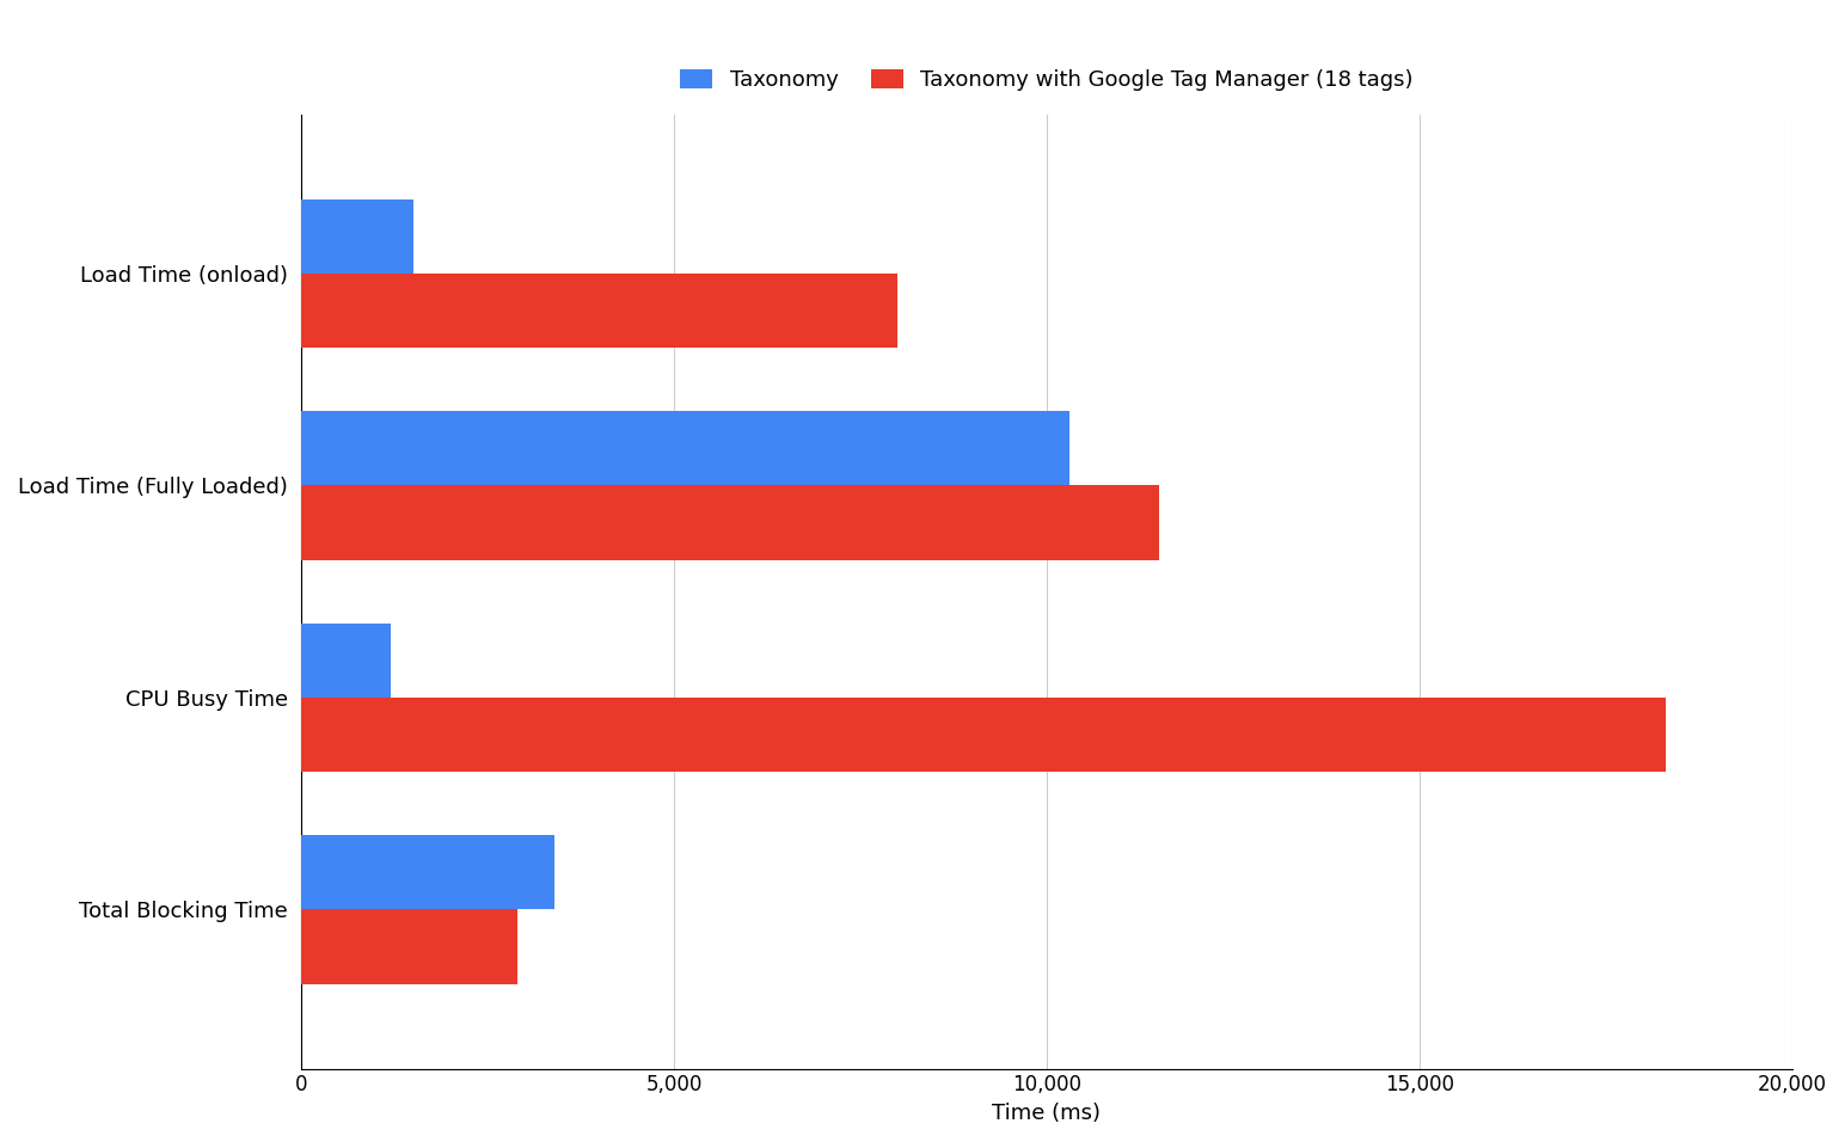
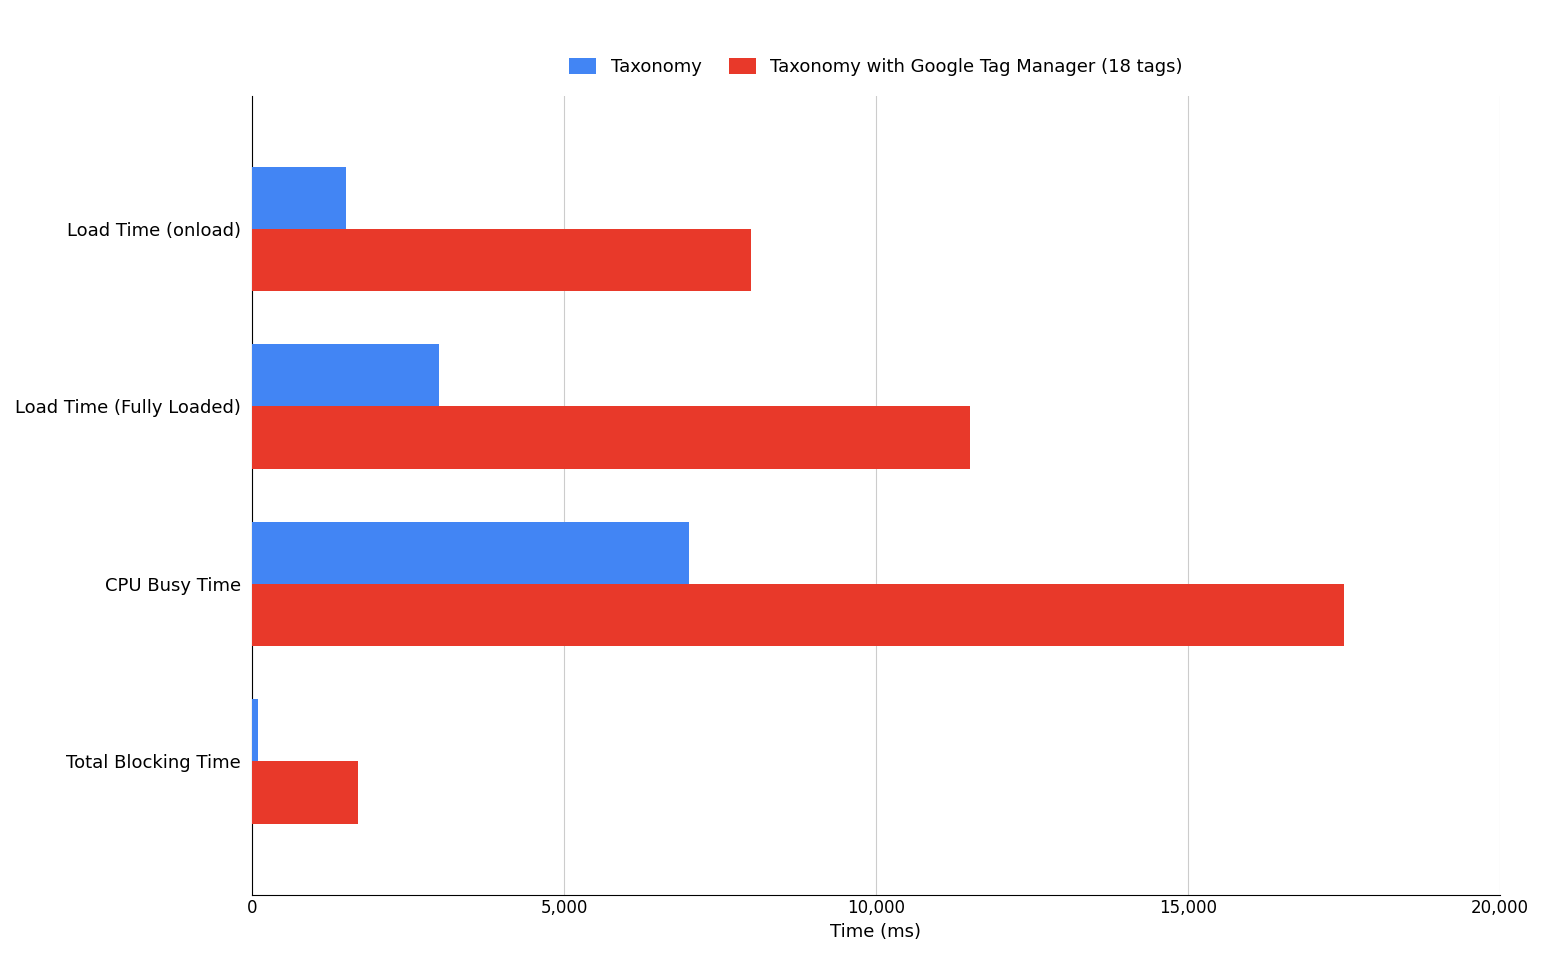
Taxonomy/Load Time (Fully Loaded): 10,300 -> 3,000
Taxonomy/CPU Busy Time: 1,200 -> 7,000
Taxonomy with Google Tag Manager (18 tags)/CPU Busy Time: 18,300 -> 17,500
Taxonomy/Total Blocking Time: 3,400 -> 100
Taxonomy with Google Tag Manager (18 tags)/Total Blocking Time: 2,900 -> 1,700
